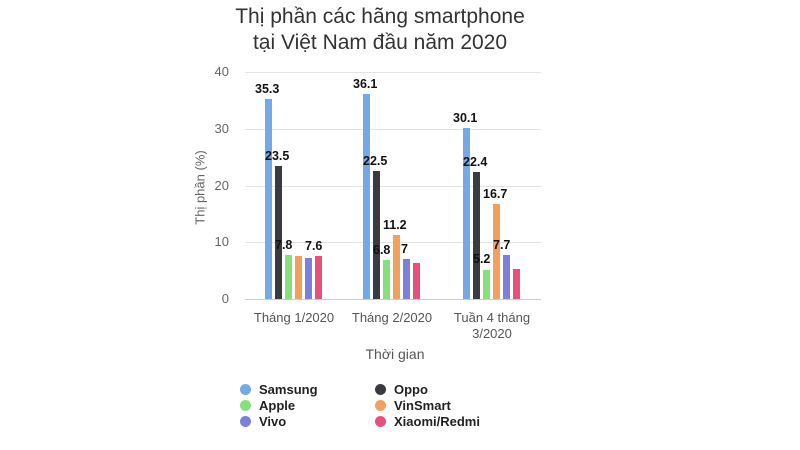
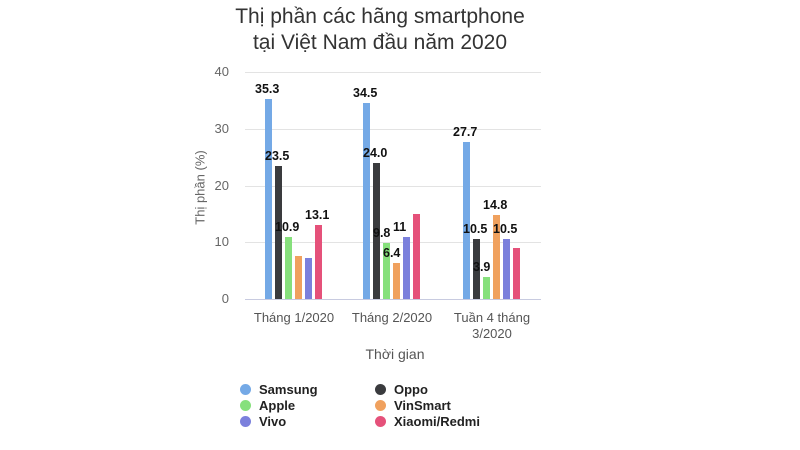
Apple/Tháng 1/2020: 7.8 -> 10.9
Xiaomi/Redmi/Tháng 1/2020: 7.6 -> 13.1
Samsung/Tháng 2/2020: 36.1 -> 34.5
Oppo/Tháng 2/2020: 22.5 -> 24.0
Apple/Tháng 2/2020: 6.8 -> 9.8
VinSmart/Tháng 2/2020: 11.2 -> 6.4
Vivo/Tháng 2/2020: 7 -> 11
Xiaomi/Redmi/Tháng 2/2020: 6 -> 15
Samsung/Tuần 4 tháng 3/2020: 30.1 -> 27.7
Oppo/Tuần 4 tháng 3/2020: 22.4 -> 10.5
Apple/Tuần 4 tháng 3/2020: 5.2 -> 3.9
VinSmart/Tuần 4 tháng 3/2020: 16.7 -> 14.8
Vivo/Tuần 4 tháng 3/2020: 7.7 -> 10.5
Xiaomi/Redmi/Tuần 4 tháng 3/2020: 5 -> 9
